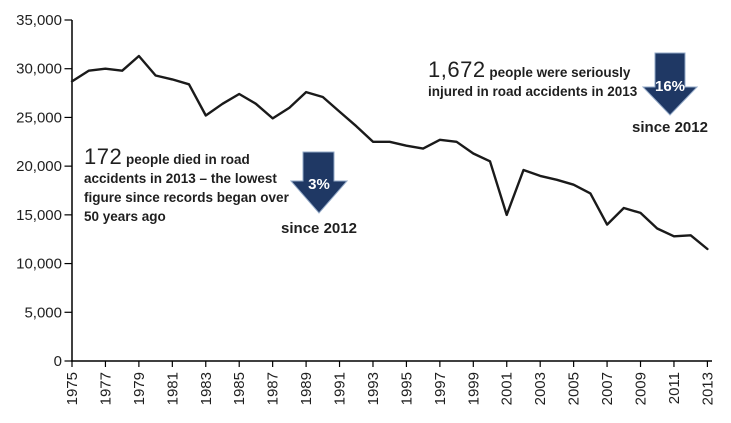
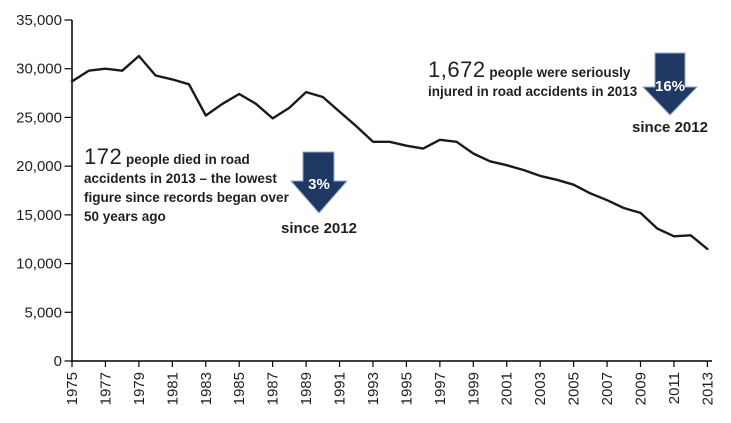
2001: 15000 -> 20000
2007: 14000 -> 16000
